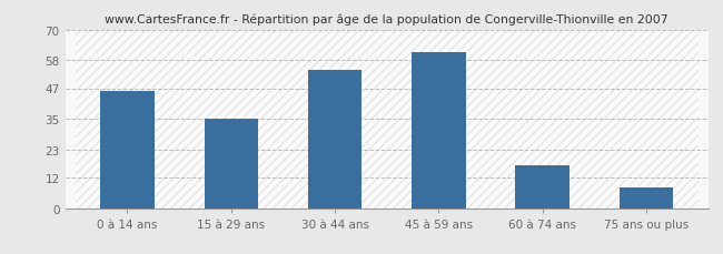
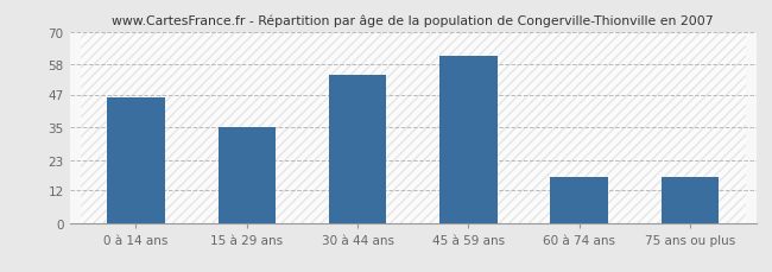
75 ans ou plus: 8 -> 17
